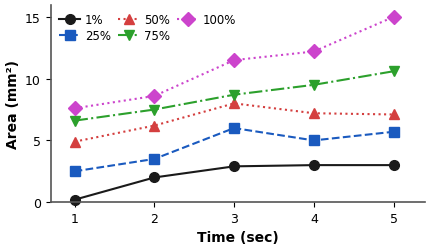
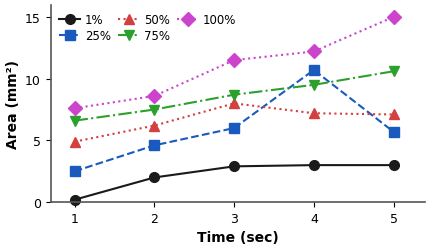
25%/2: 3.5 -> 4.6
25%/4: 5.0 -> 10.7
